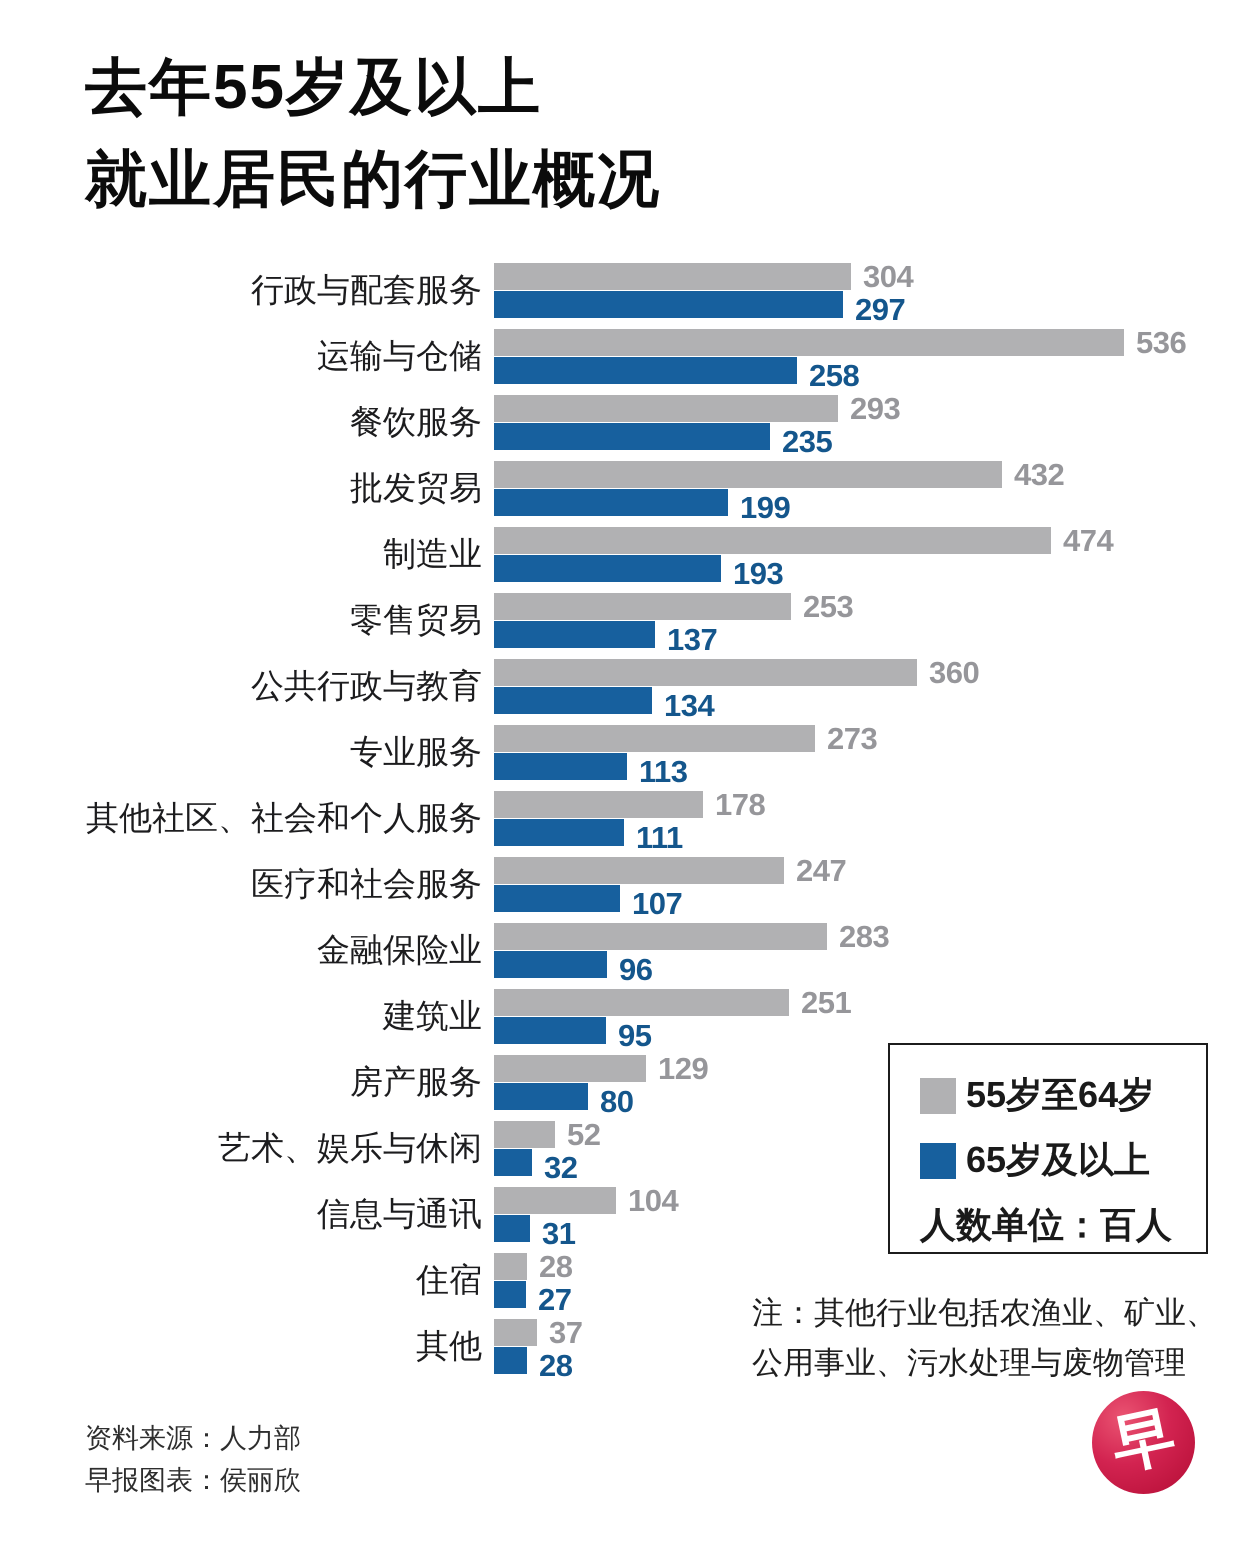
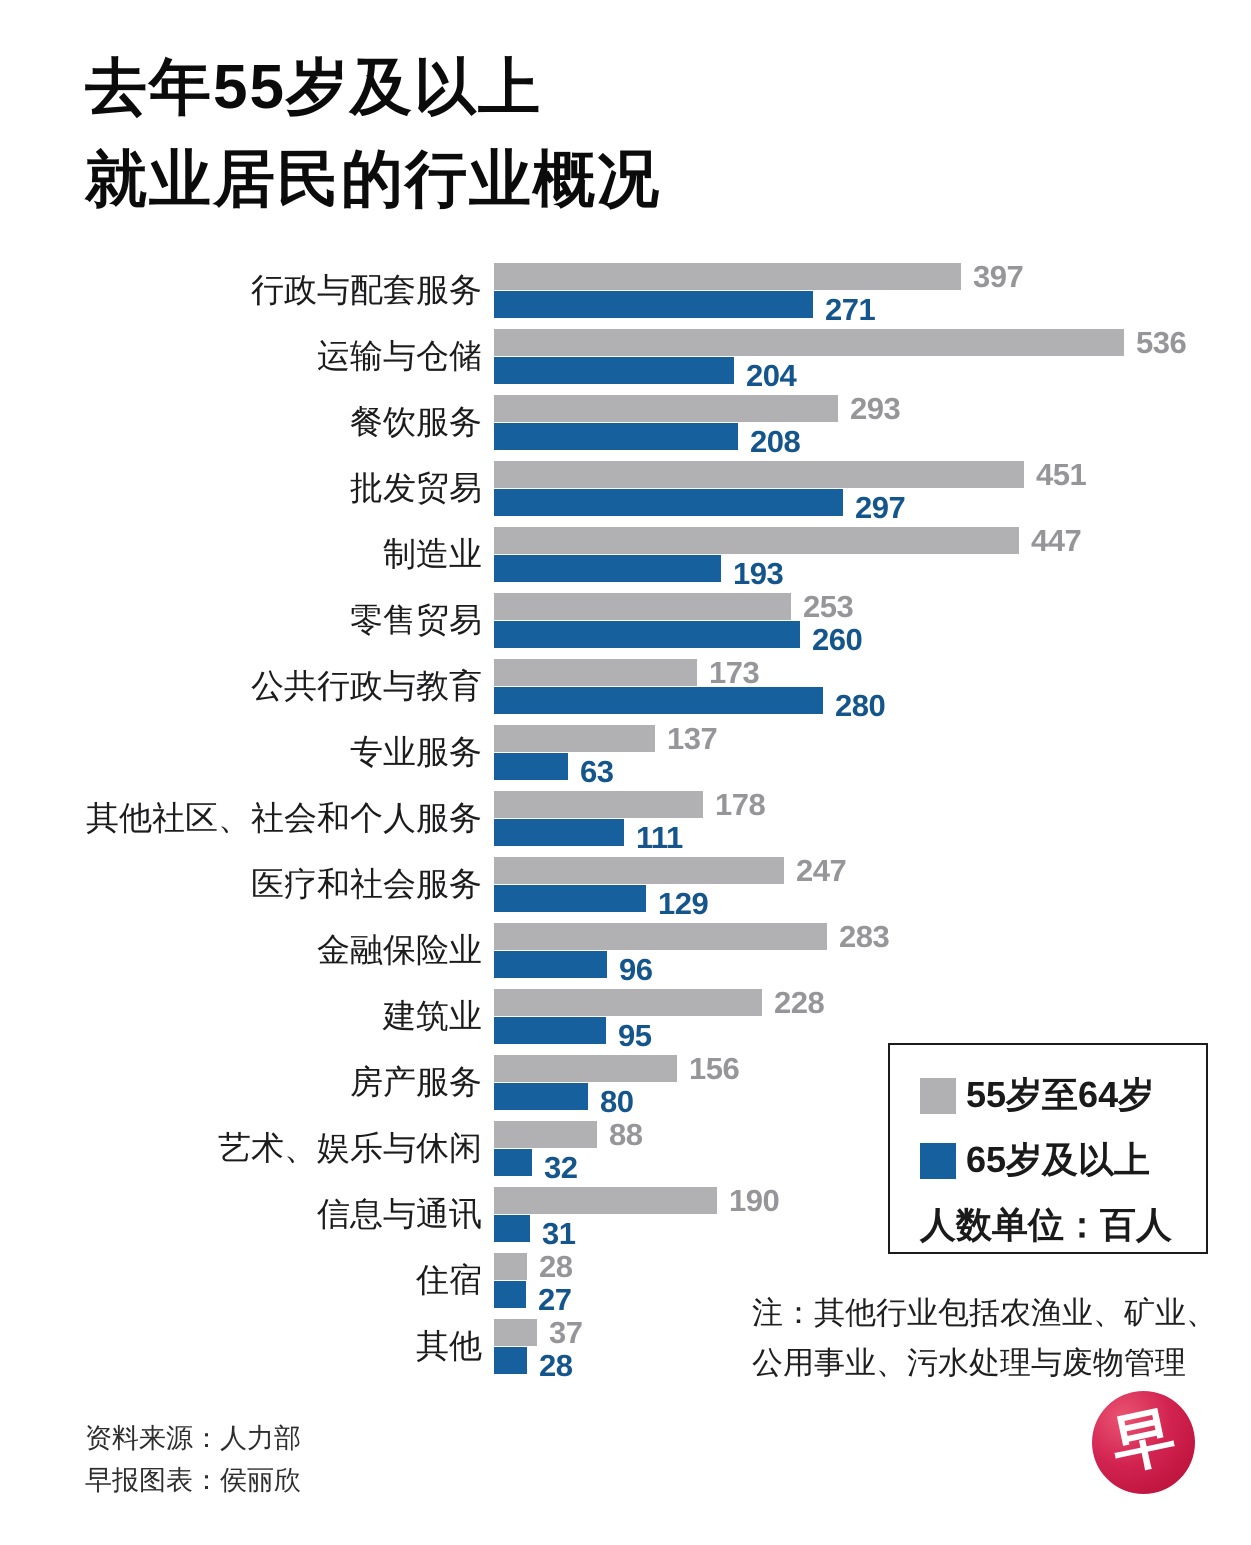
55岁至64岁/行政与配套服务: 304 -> 397
65岁及以上/行政与配套服务: 297 -> 271
65岁及以上/运输与仓储: 258 -> 204
65岁及以上/餐饮服务: 235 -> 208
55岁至64岁/批发贸易: 432 -> 451
65岁及以上/批发贸易: 199 -> 297
55岁至64岁/制造业: 474 -> 447
65岁及以上/零售贸易: 137 -> 260
55岁至64岁/公共行政与教育: 360 -> 173
65岁及以上/公共行政与教育: 134 -> 280
55岁至64岁/专业服务: 273 -> 137
65岁及以上/专业服务: 113 -> 63
65岁及以上/医疗和社会服务: 107 -> 129
55岁至64岁/建筑业: 251 -> 228
55岁至64岁/房产服务: 129 -> 156
55岁至64岁/艺术、娱乐与休闲: 52 -> 88
55岁至64岁/信息与通讯: 104 -> 190
